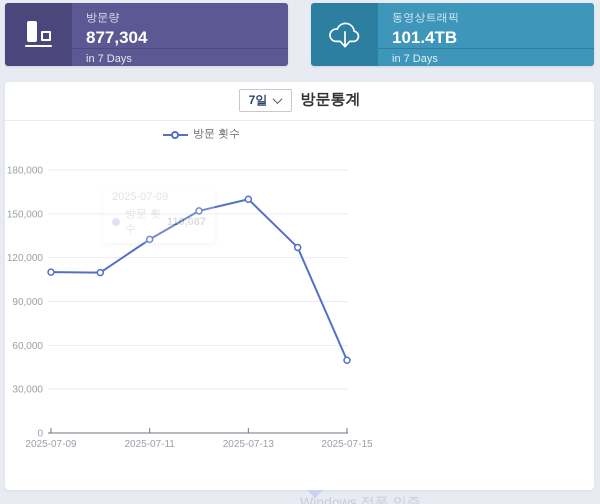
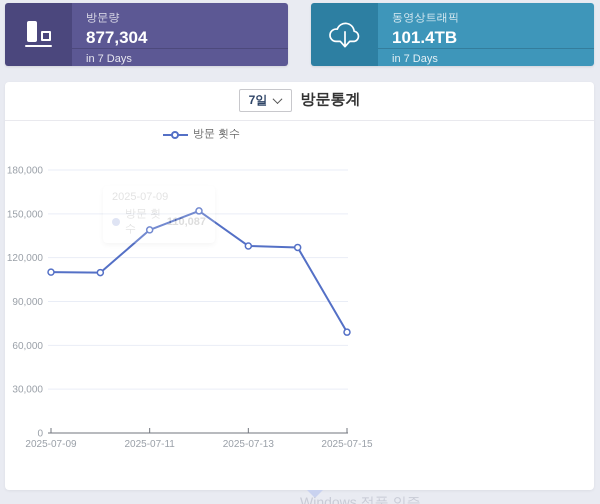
2025-07-11: 132000 -> 139000
2025-07-13: 160000 -> 128000
2025-07-15: 50000 -> 69000
